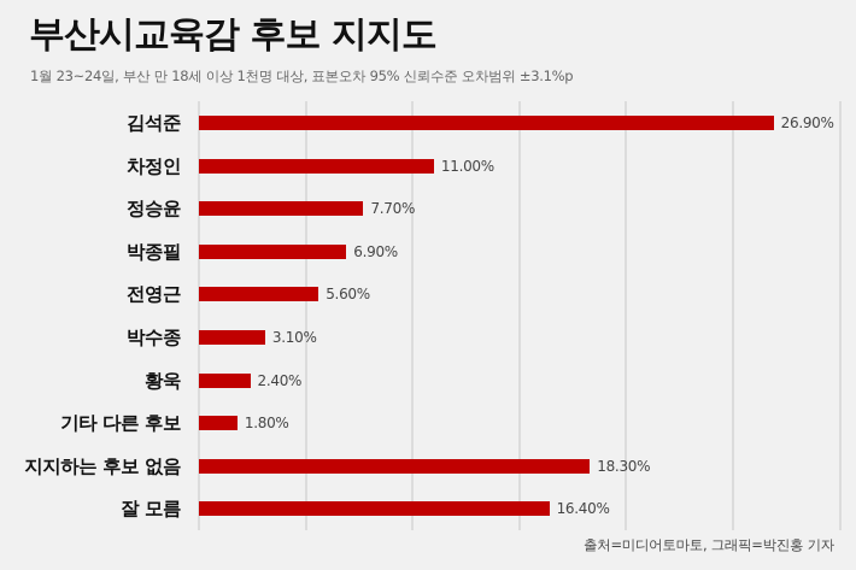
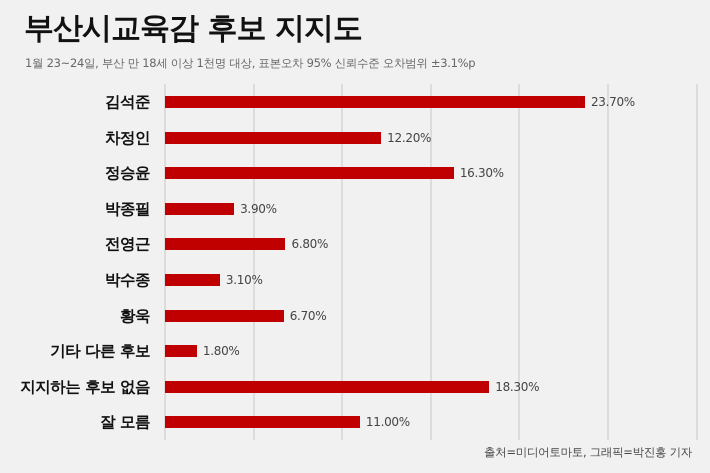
김석준: 26.90% -> 23.70%
차정인: 11.00% -> 12.20%
정승윤: 7.70% -> 16.30%
박종필: 6.90% -> 3.90%
전영근: 5.60% -> 6.80%
황욱: 2.40% -> 6.70%
잘 모름: 16.40% -> 11.00%
